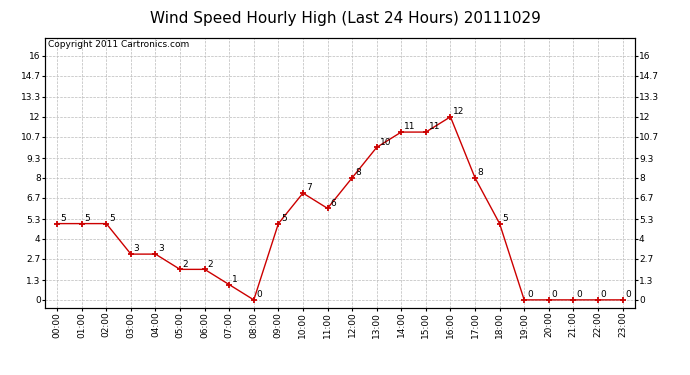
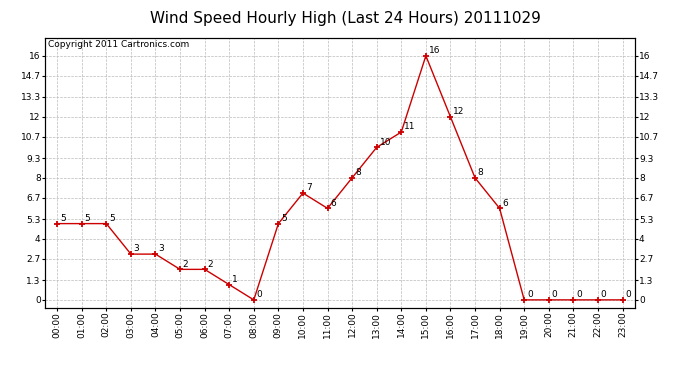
15:00: 11 -> 16
18:00: 5 -> 6
